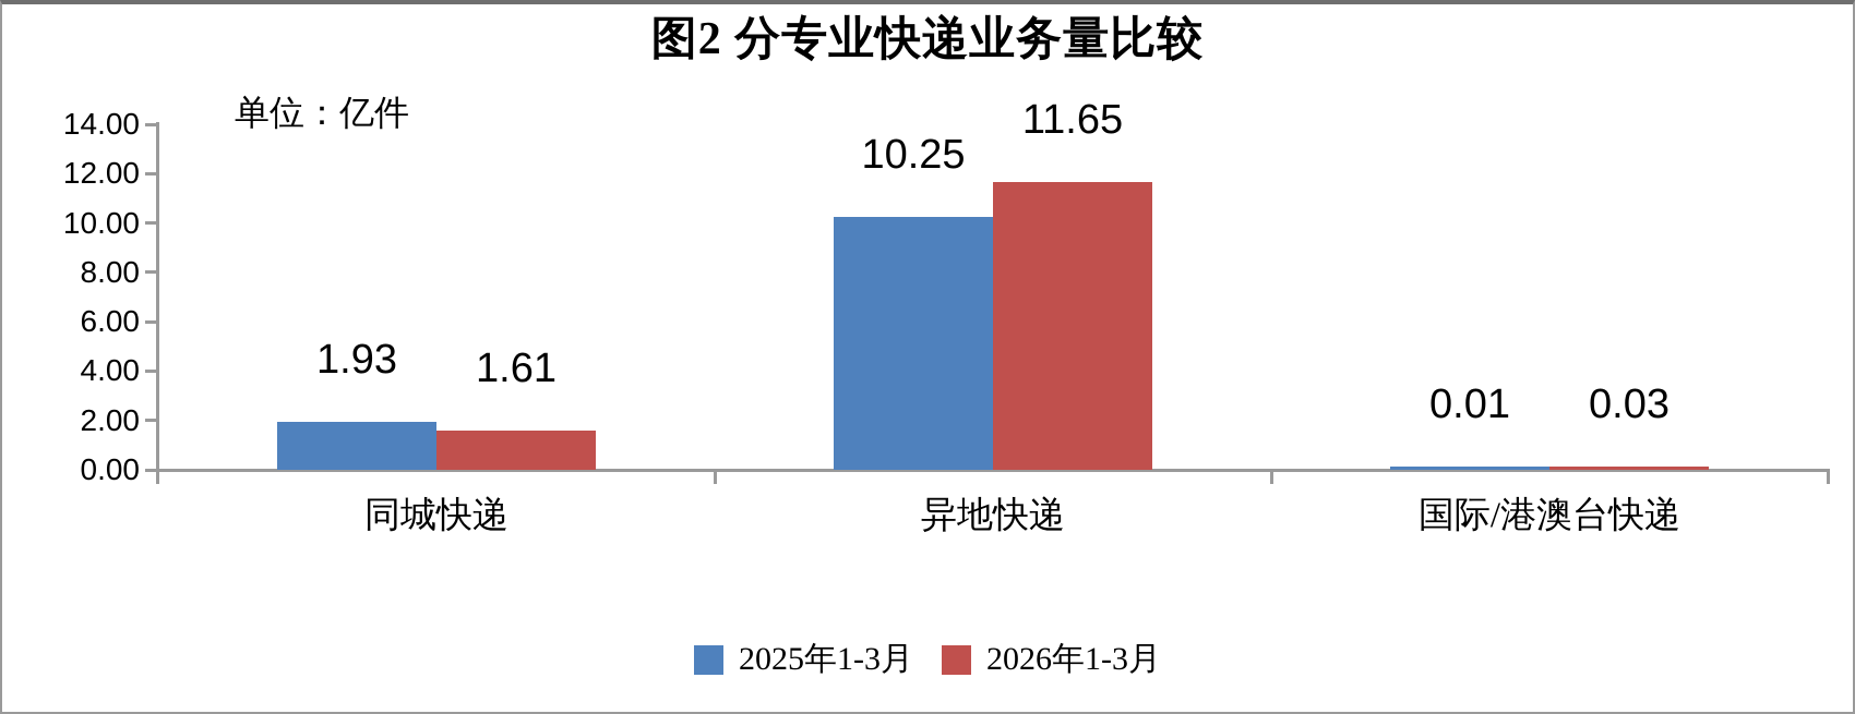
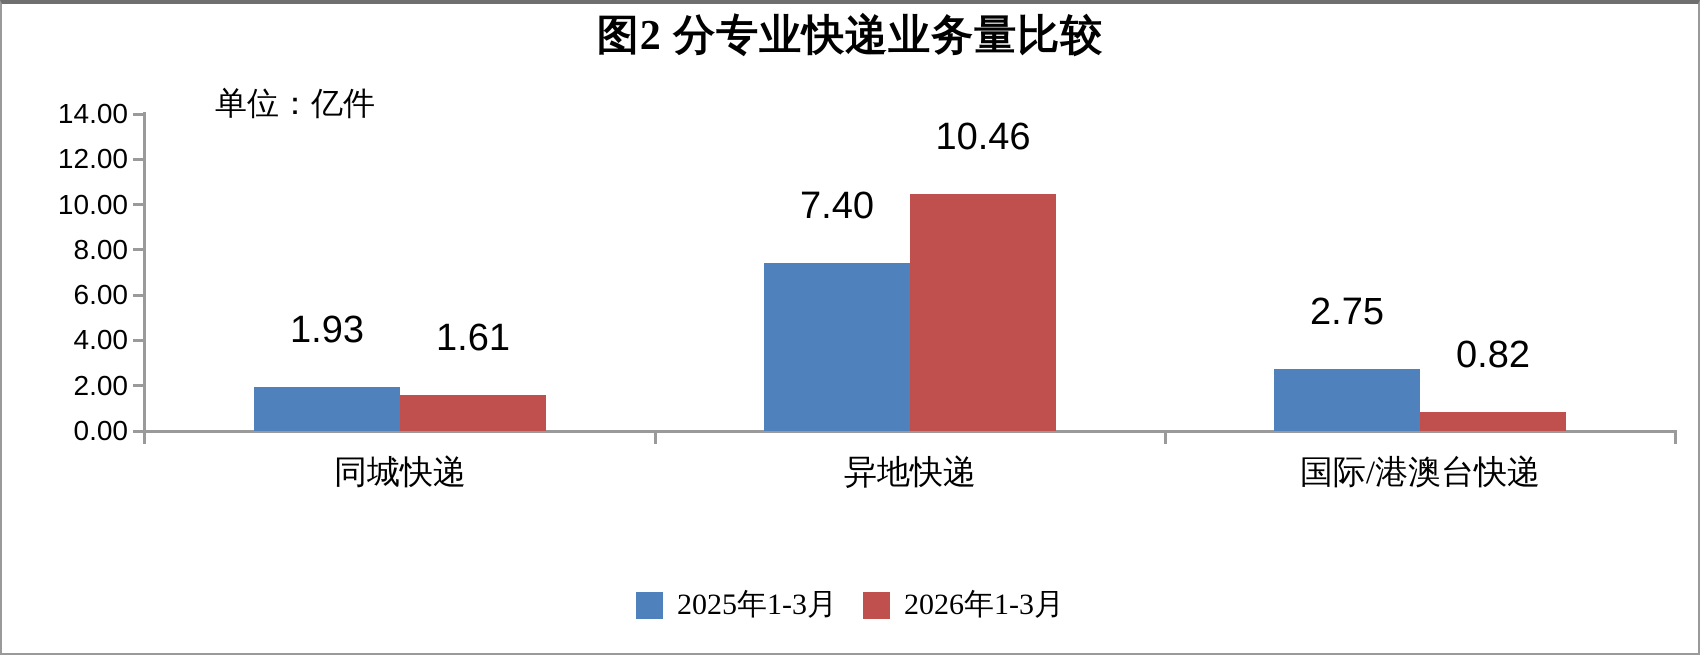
2025年1-3月/异地快递: 10.25 -> 7.40
2026年1-3月/异地快递: 11.65 -> 10.46
2025年1-3月/国际/港澳台快递: 0.01 -> 2.75
2026年1-3月/国际/港澳台快递: 0.03 -> 0.82
